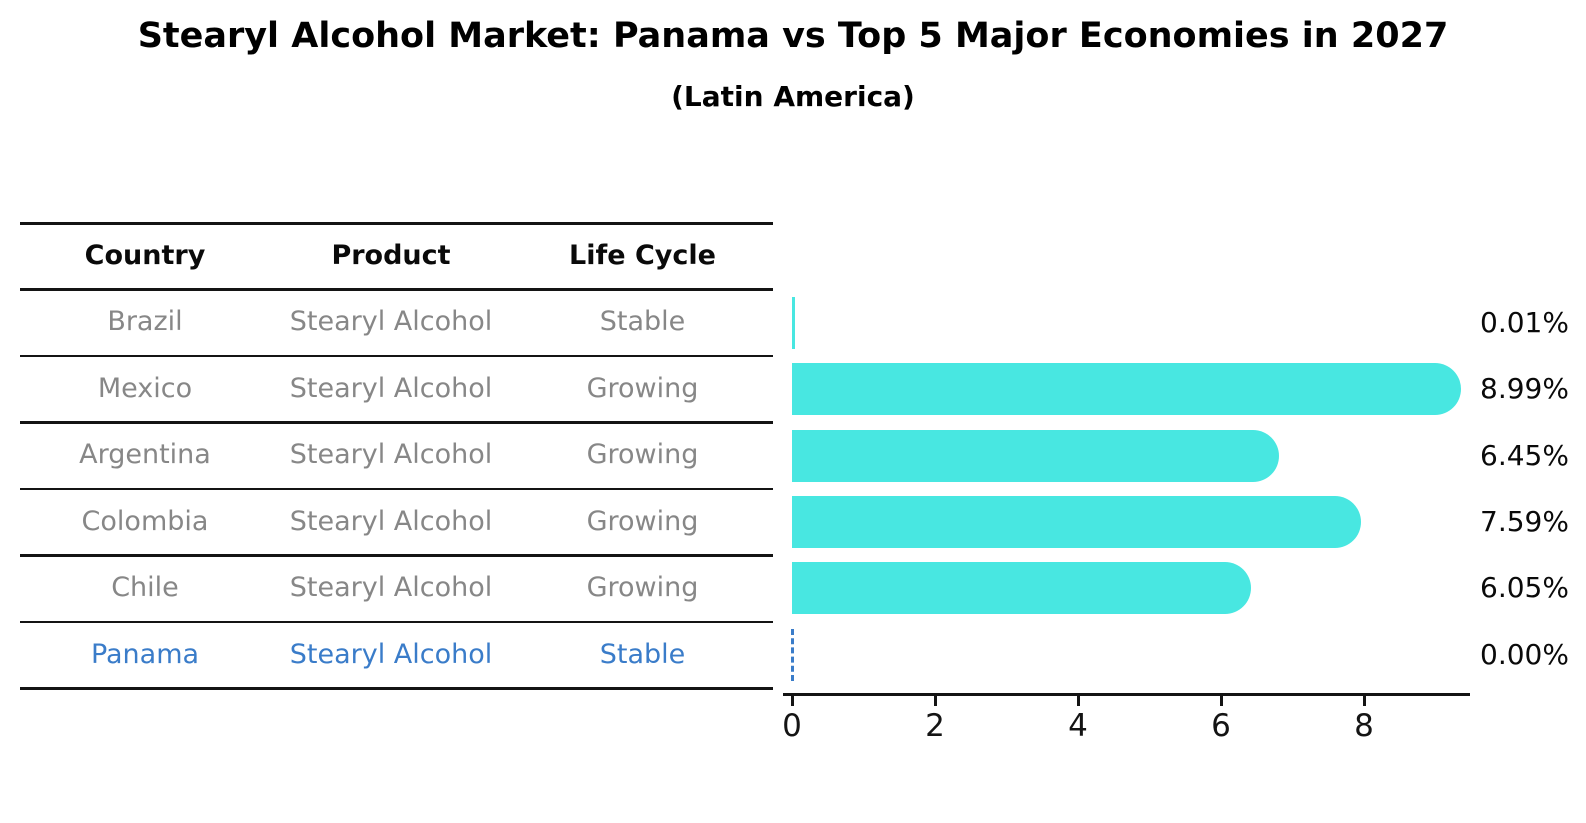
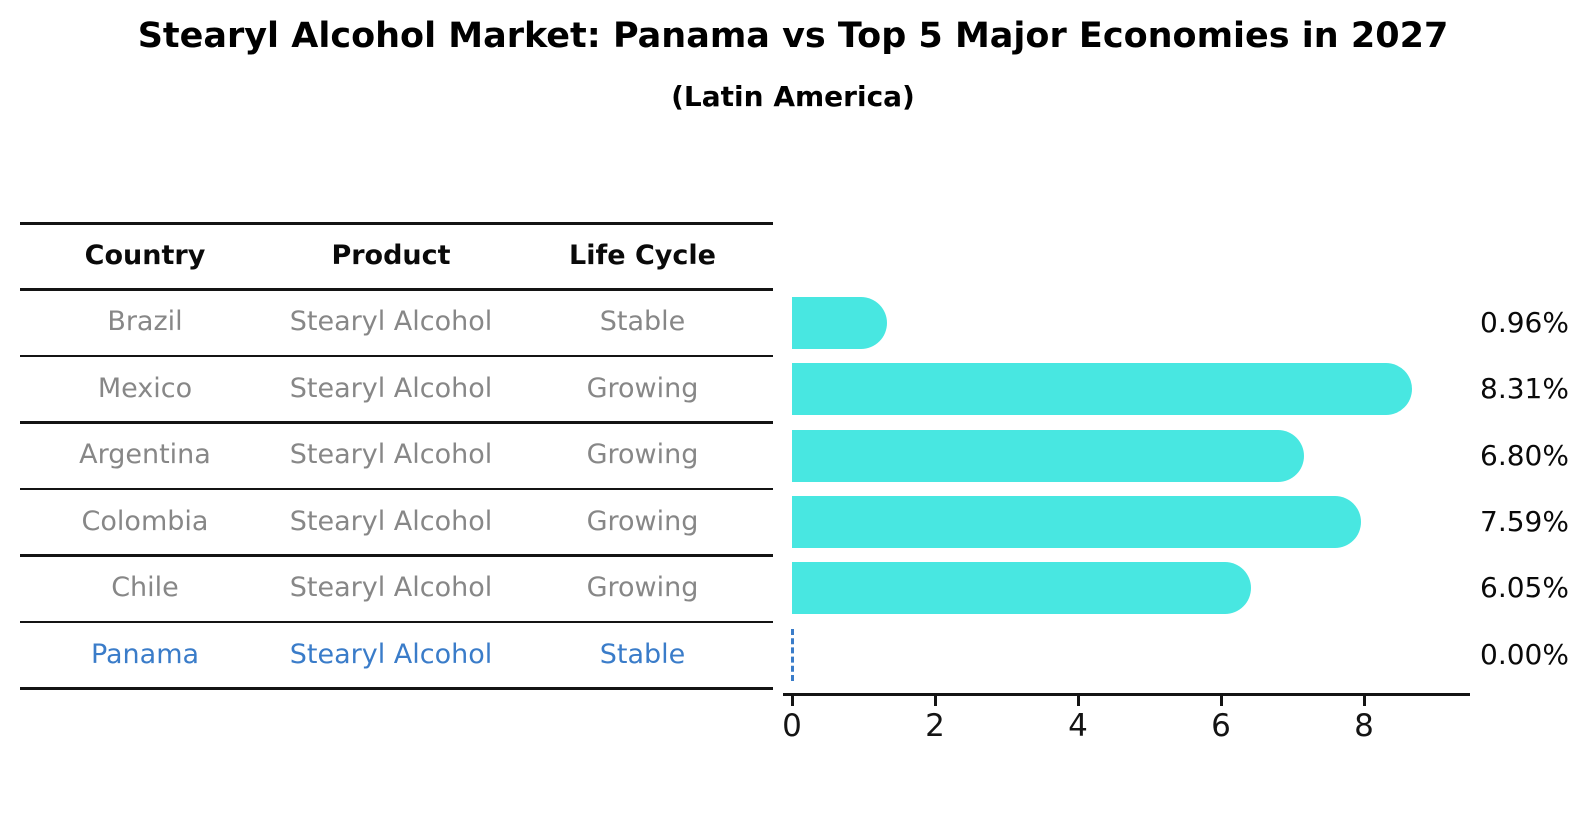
Brazil: 0.01% -> 0.96%
Mexico: 8.99% -> 8.31%
Argentina: 6.45% -> 6.80%
